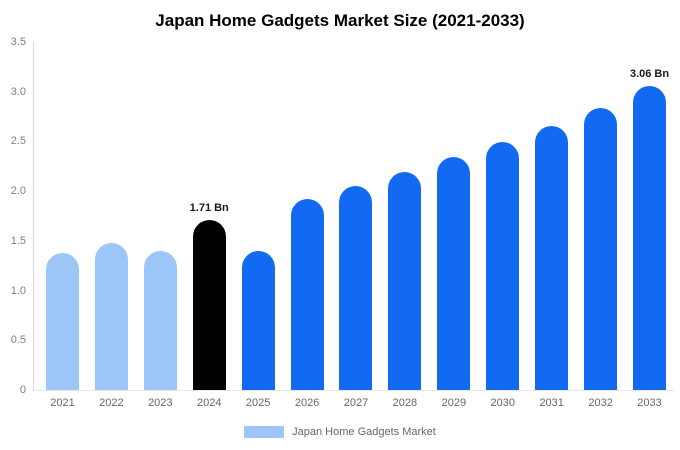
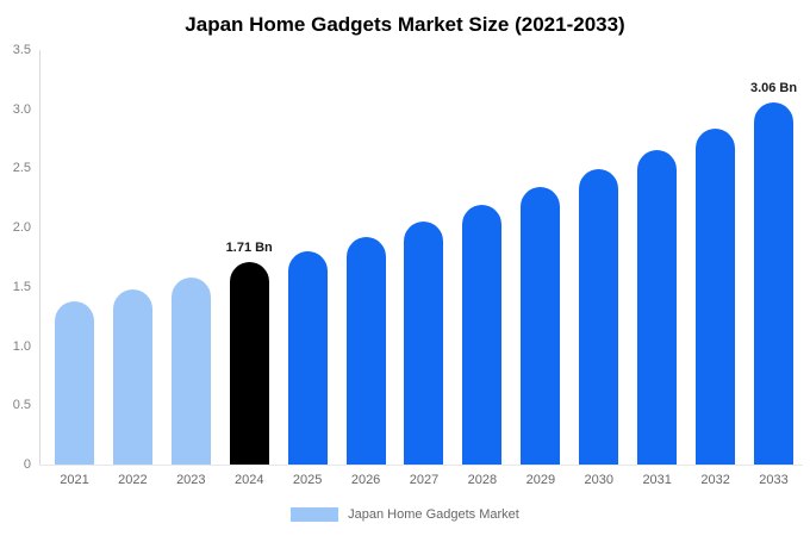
2023: 1.4 -> 1.6
2025: 1.4 -> 1.8
